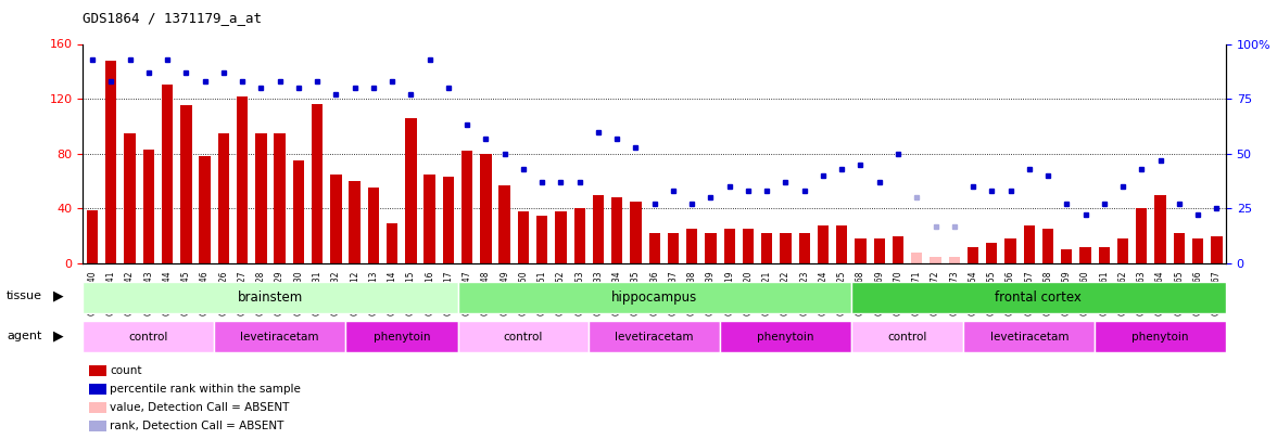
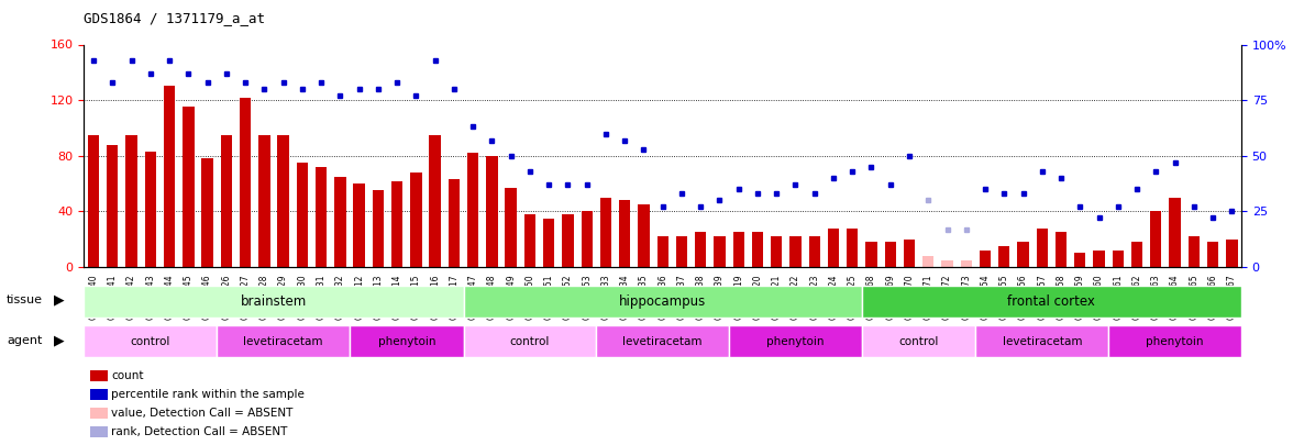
GSM53440: 39 -> 95
GSM53441: 148 -> 88
GSM53431: 116 -> 72
GSM53414: 29 -> 62
GSM53415: 106 -> 68
GSM53416: 65 -> 95
